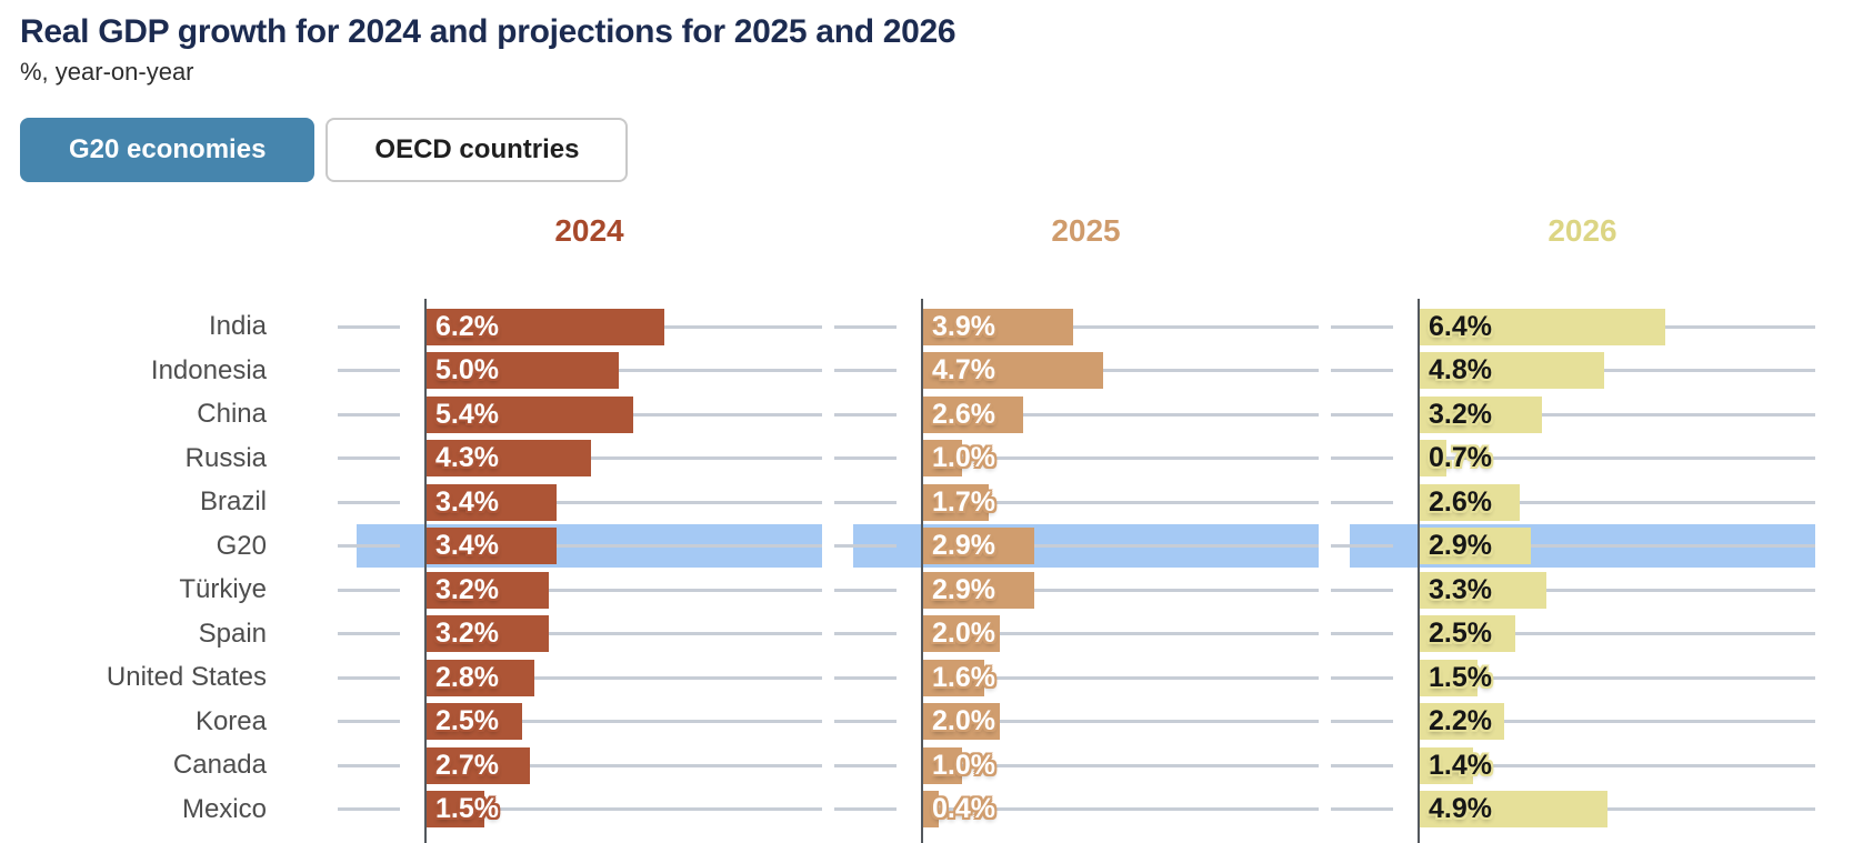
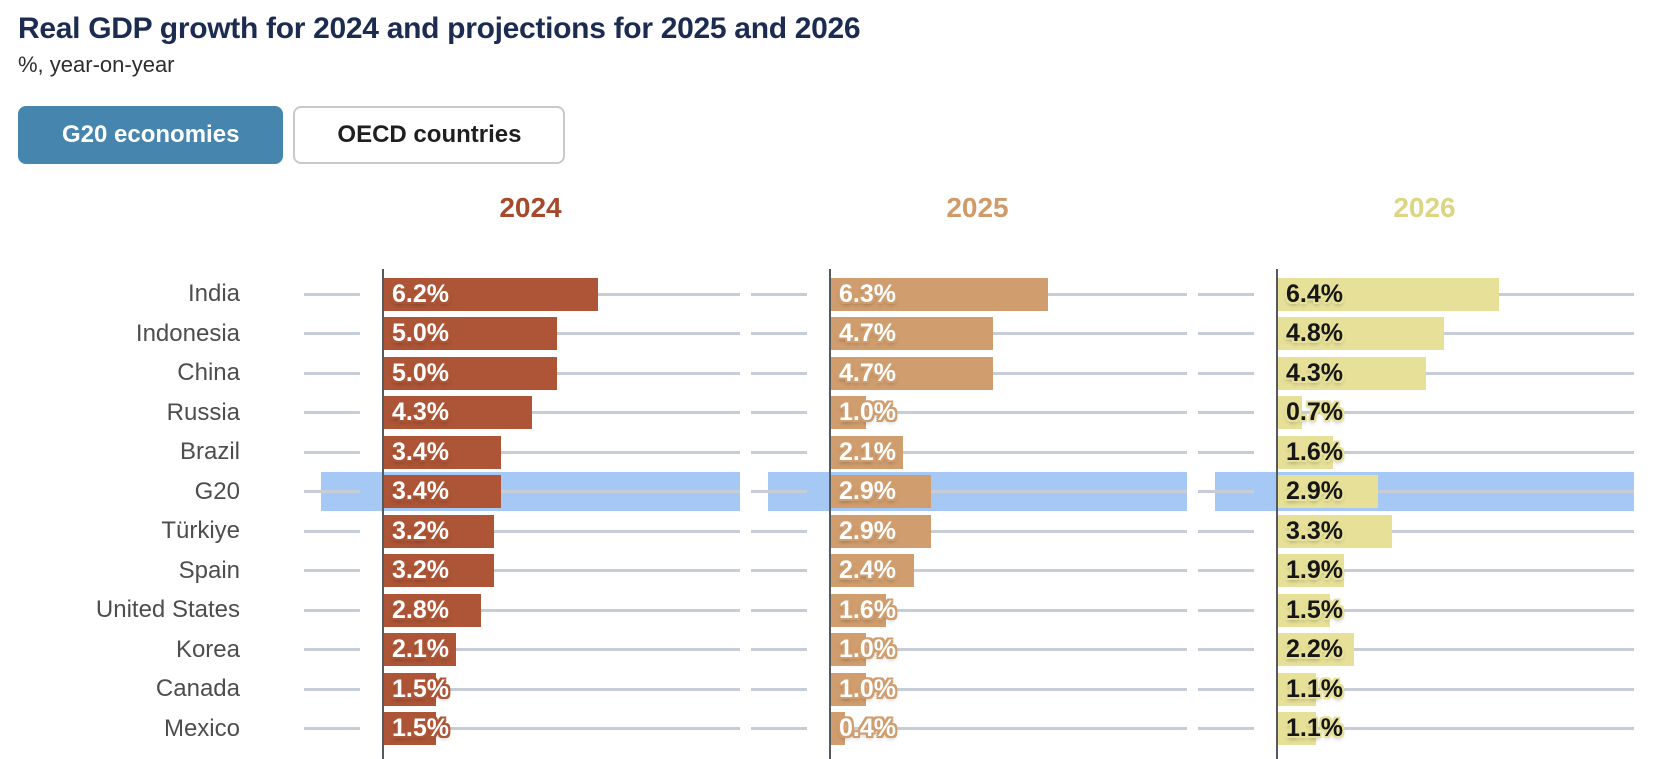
2025/India: 3.9% -> 6.3%
2024/China: 5.4% -> 5.0%
2025/China: 2.6% -> 4.7%
2026/China: 3.2% -> 4.3%
2025/Brazil: 1.7% -> 2.1%
2026/Brazil: 2.6% -> 1.6%
2025/Spain: 2.0% -> 2.4%
2026/Spain: 2.5% -> 1.9%
2024/Korea: 2.5% -> 2.1%
2025/Korea: 2.0% -> 1.0%
2024/Canada: 2.7% -> 1.5%
2026/Canada: 1.4% -> 1.1%
2026/Mexico: 4.9% -> 1.1%
